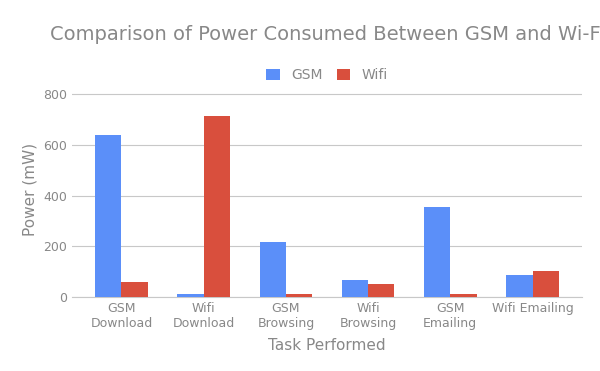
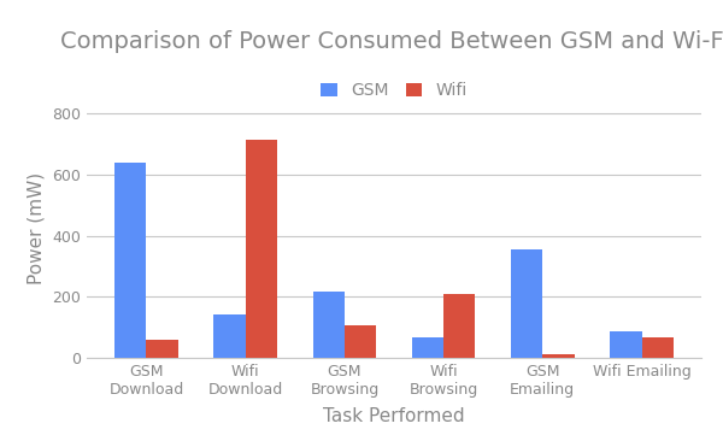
GSM/Wifi Download: 10 -> 140
Wifi/GSM Browsing: 10 -> 105
Wifi/Wifi Browsing: 50 -> 210
Wifi/Wifi Emailing: 100 -> 65
